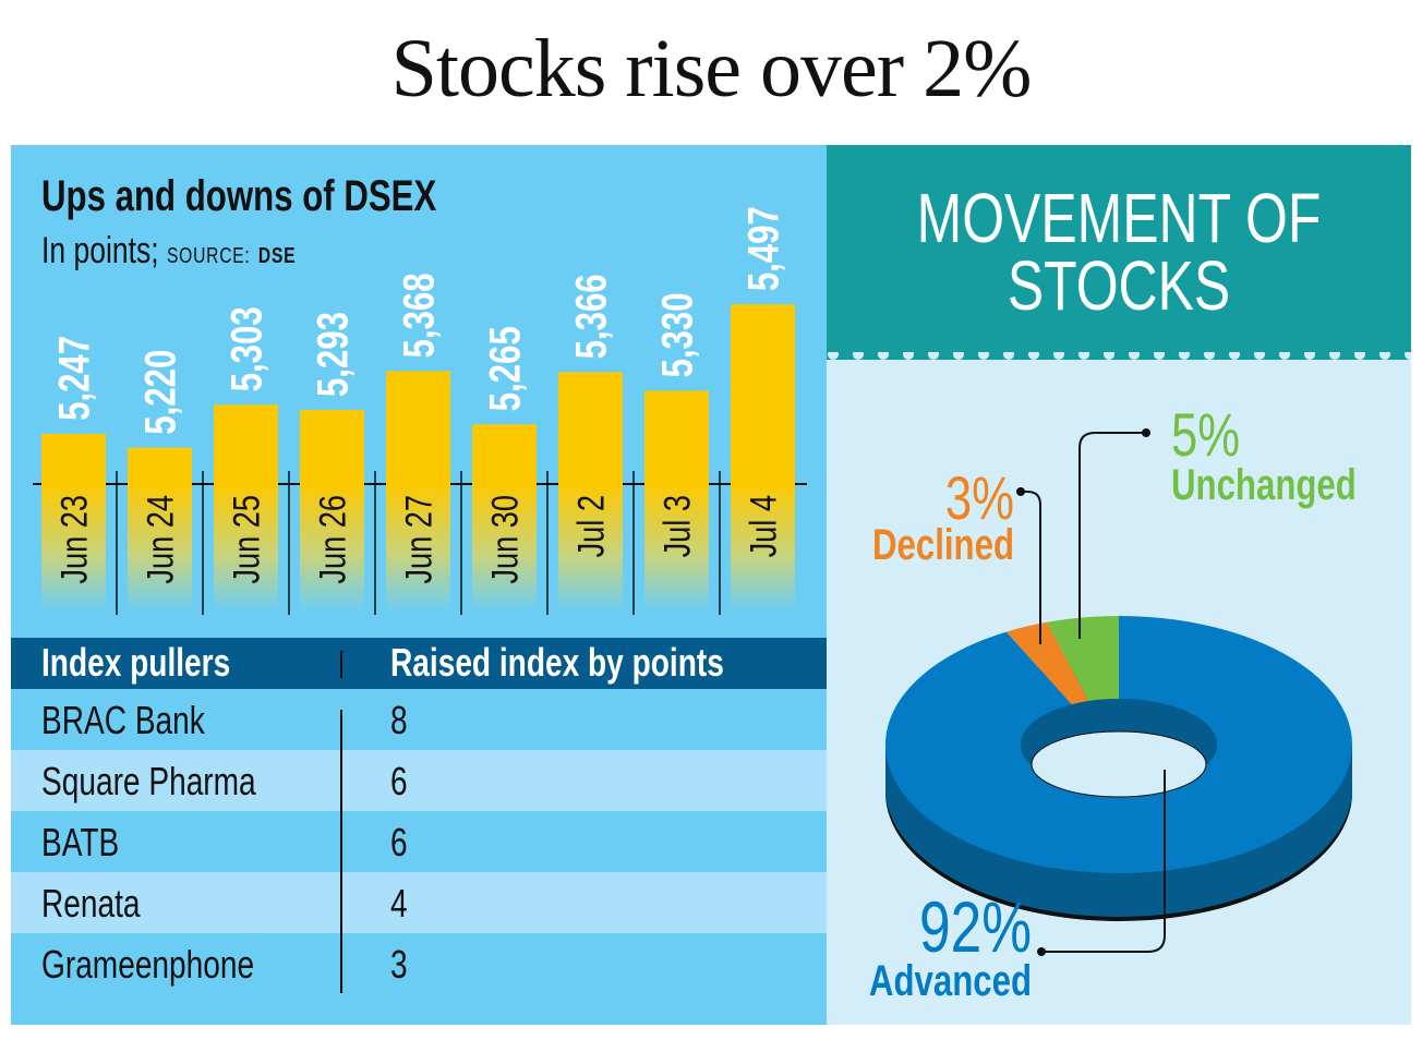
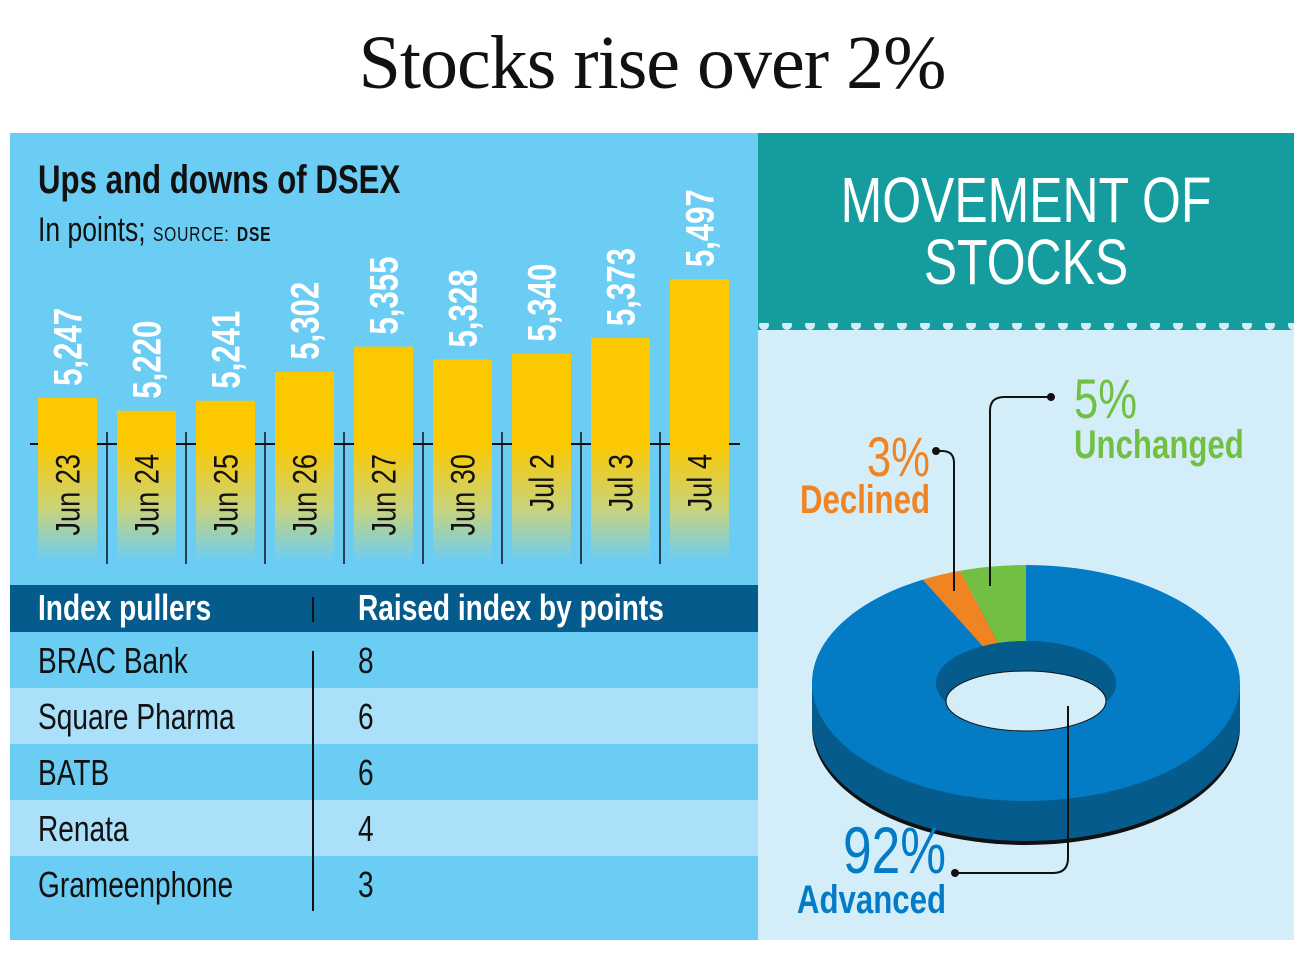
Ups and downs of DSEX/Jun 25: 5,303 -> 5,241
Ups and downs of DSEX/Jun 26: 5,293 -> 5,302
Ups and downs of DSEX/Jun 27: 5,368 -> 5,355
Ups and downs of DSEX/Jun 30: 5,265 -> 5,328
Ups and downs of DSEX/Jul 2: 5,366 -> 5,340
Ups and downs of DSEX/Jul 3: 5,330 -> 5,373
